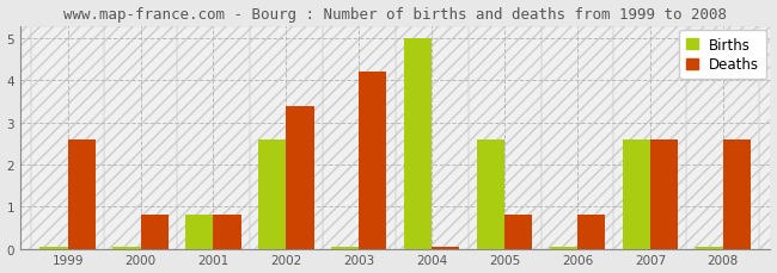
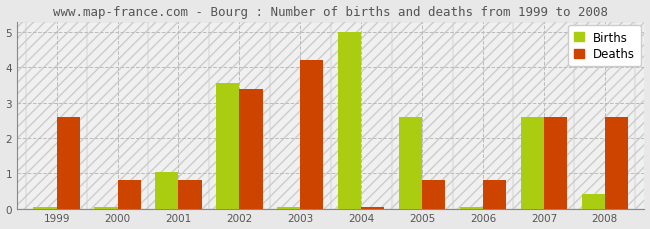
Births/2001: 0.80 -> 1.05
Births/2002: 2.60 -> 3.55
Births/2008: 0.05 -> 0.40
